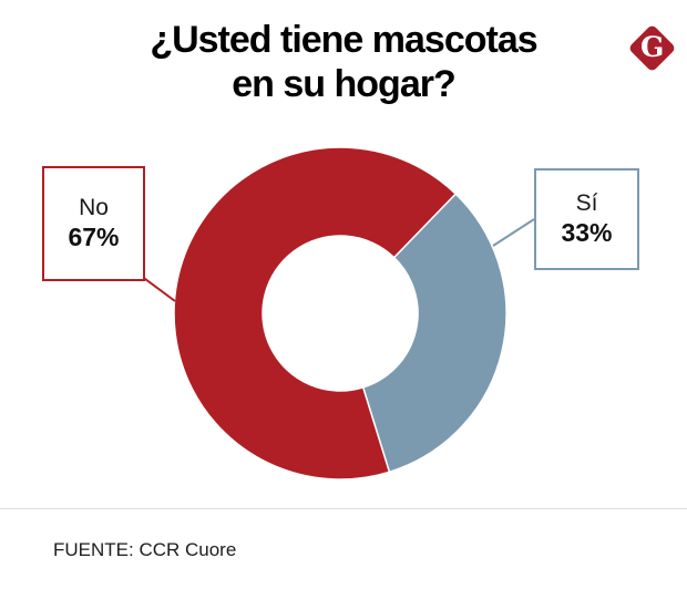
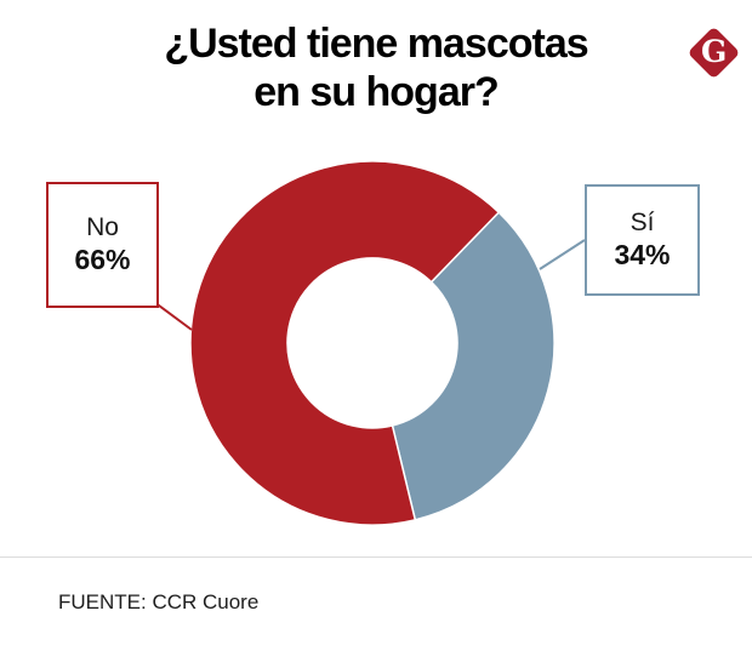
Sí: 33% -> 34%
No: 67% -> 66%
